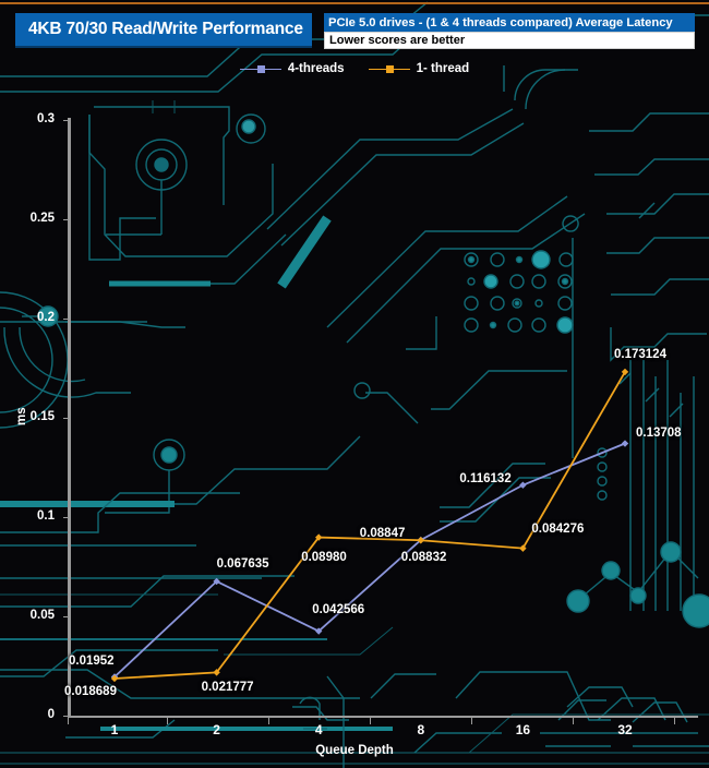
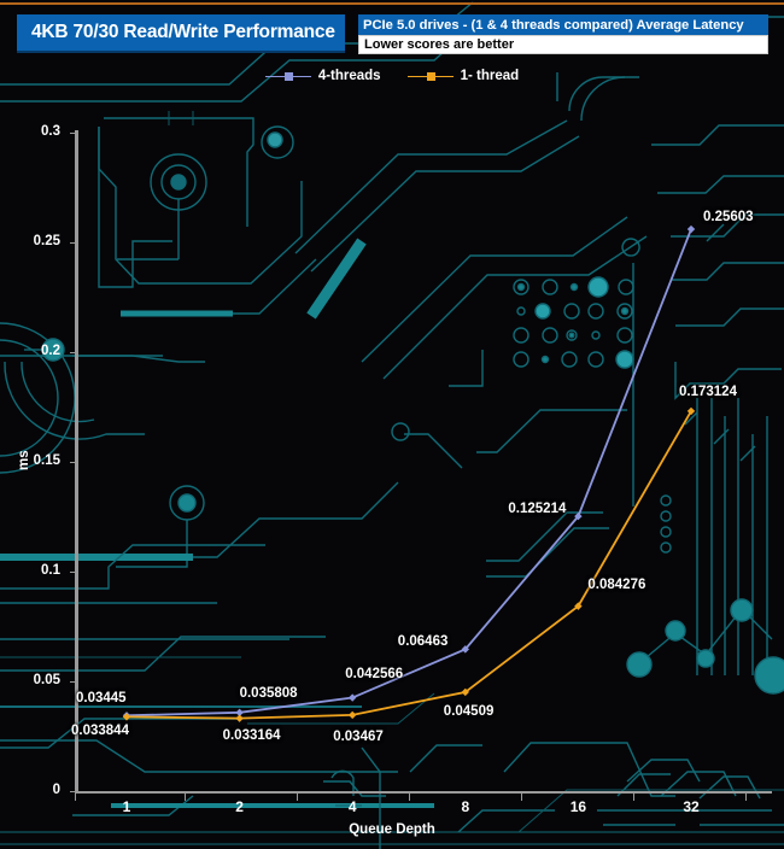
4-threads/1: 0.01952 -> 0.03445
1- thread/1: 0.018689 -> 0.033844
4-threads/2: 0.067635 -> 0.035808
1- thread/2: 0.021777 -> 0.033164
1- thread/4: 0.08980 -> 0.03467
4-threads/8: 0.08847 -> 0.06463
1- thread/8: 0.08832 -> 0.04509
4-threads/16: 0.116132 -> 0.125214
4-threads/32: 0.13708 -> 0.25603
